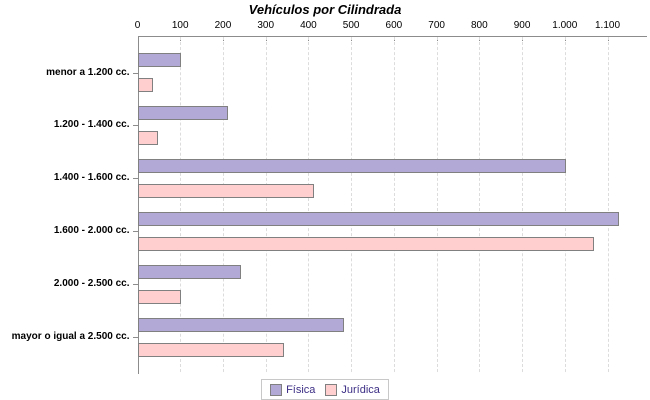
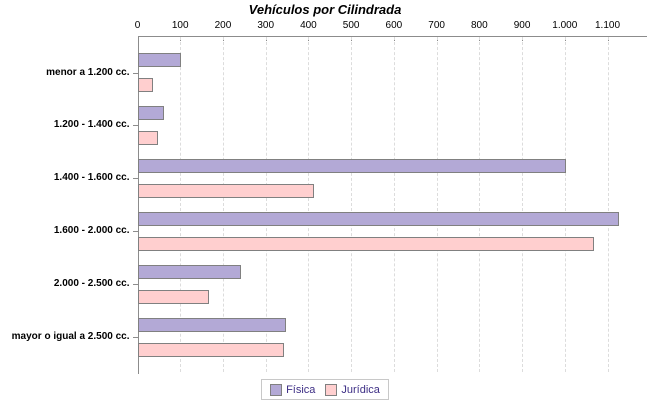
Física/1.200 - 1.400 cc.: 210 -> 60
Jurídica/2.000 - 2.500 cc.: 100 -> 160
Física/mayor o igual a 2.500 cc.: 480 -> 340
